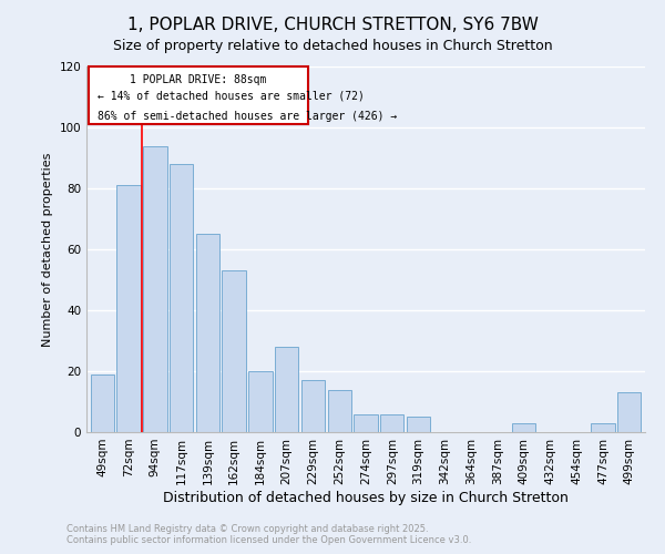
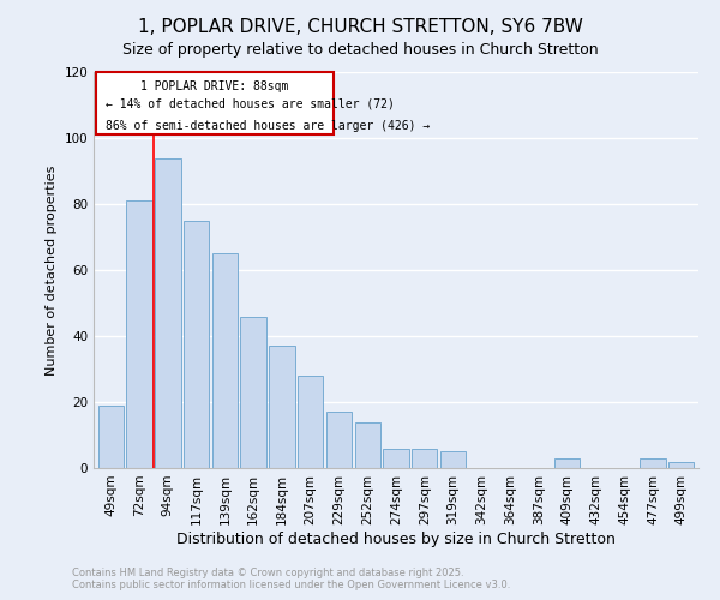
117sqm: 88 -> 75
162sqm: 53 -> 46
184sqm: 20 -> 37
499sqm: 13 -> 2
